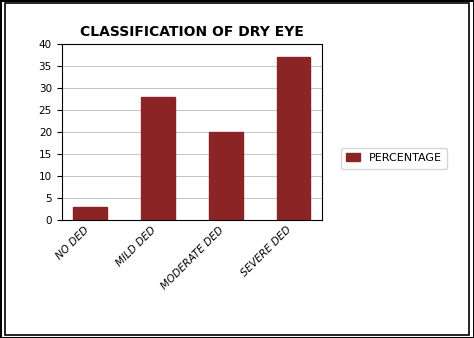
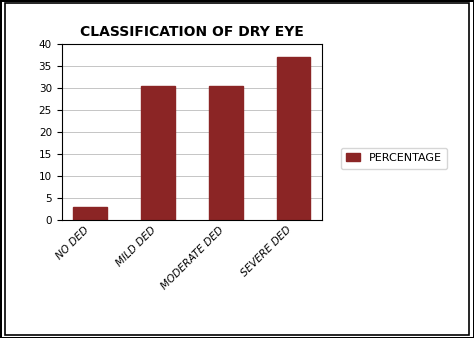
MILD DED: 28.0 -> 30.5
MODERATE DED: 20.0 -> 30.5
